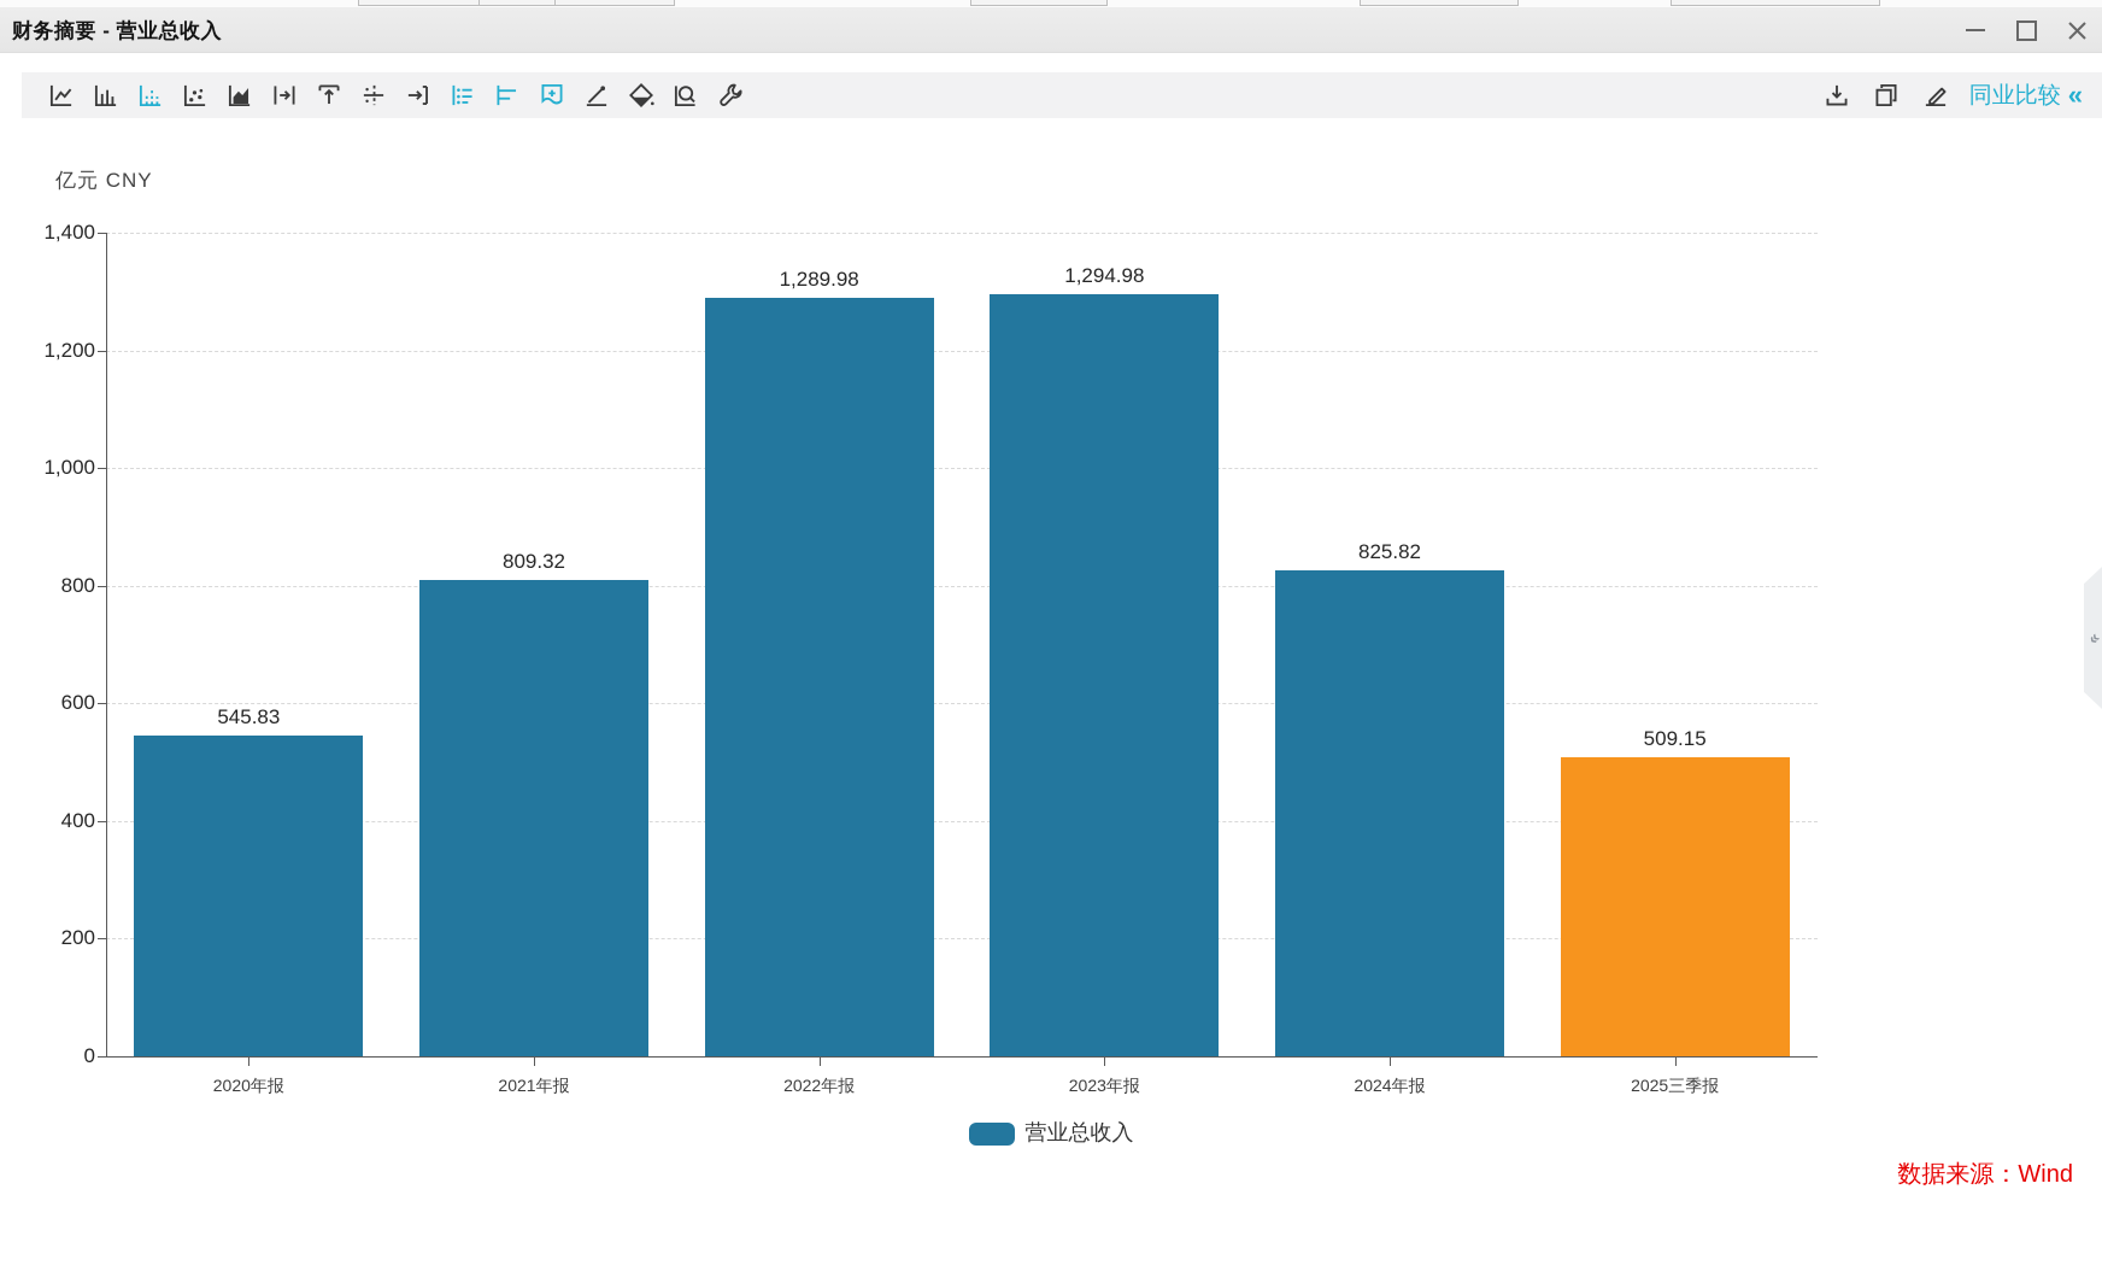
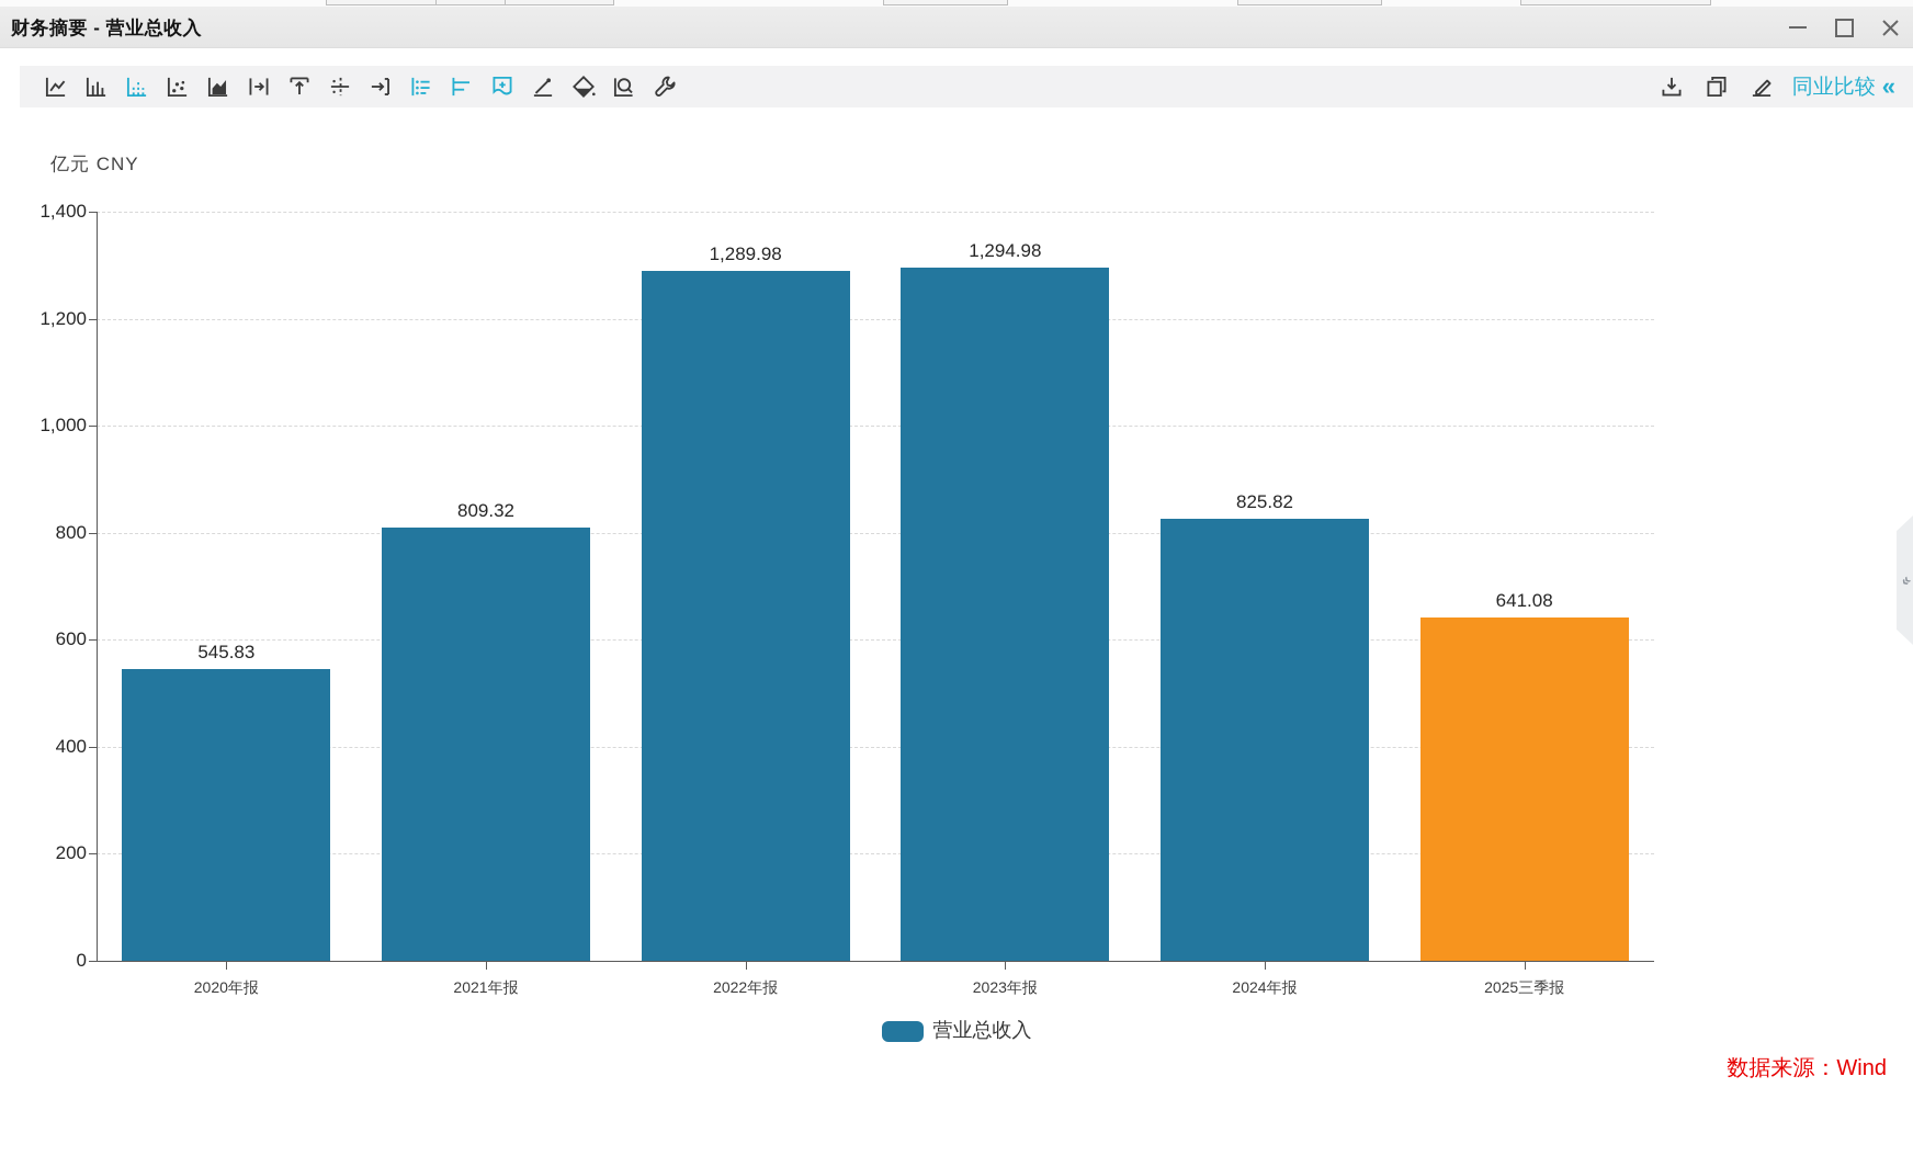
2025三季报: 509.15 -> 641.08
